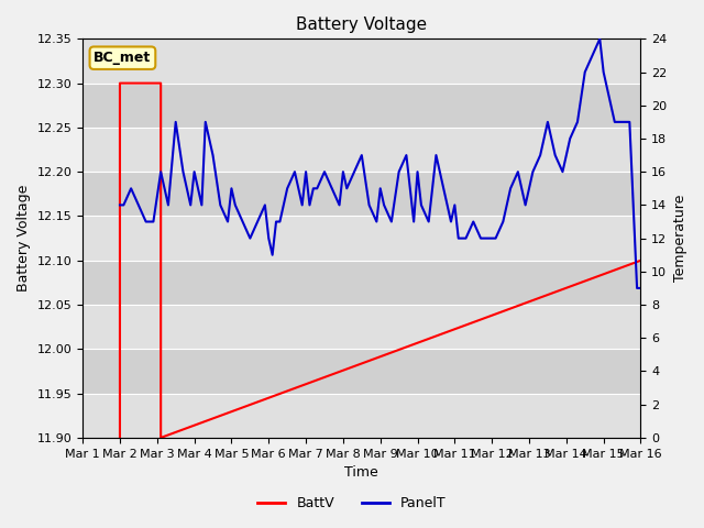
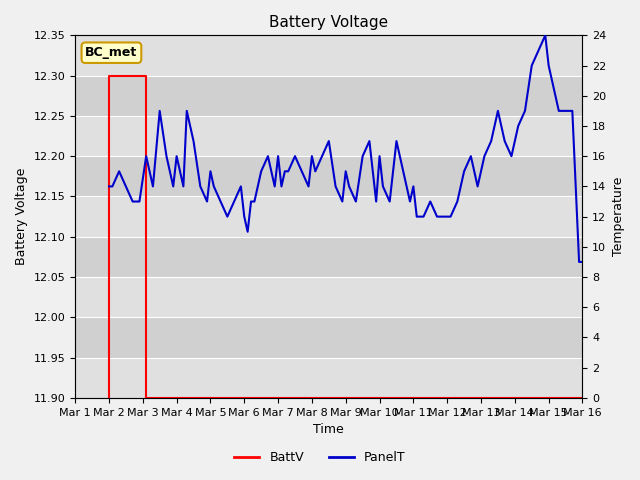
BattV/Mar 16: 12.1 -> 11.9
